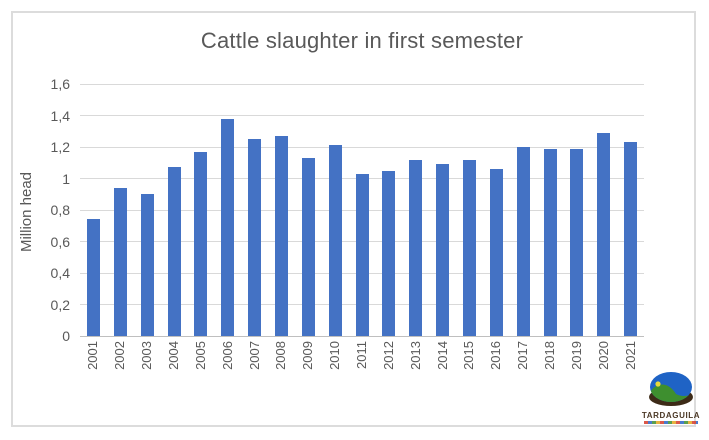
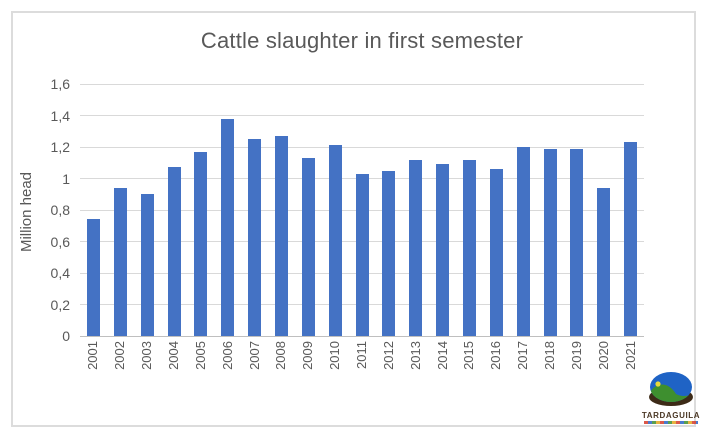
2020: 1,29 -> 0,94
